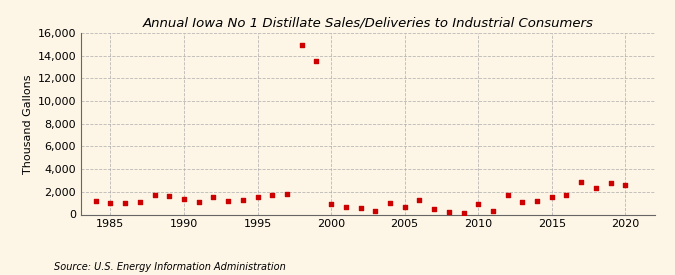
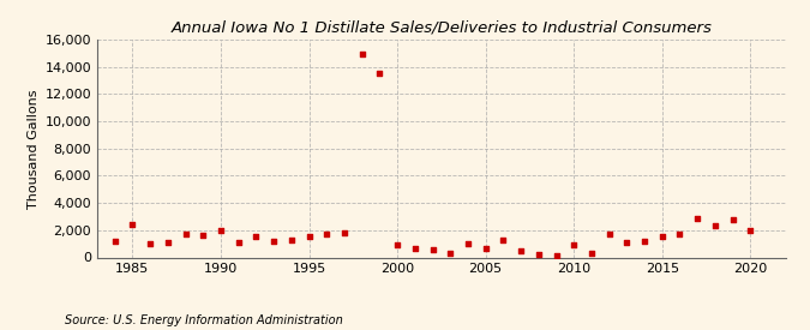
1985: 1,000 -> 2,400
1990: 1,400 -> 2,000
2020: 2,600 -> 2,000
